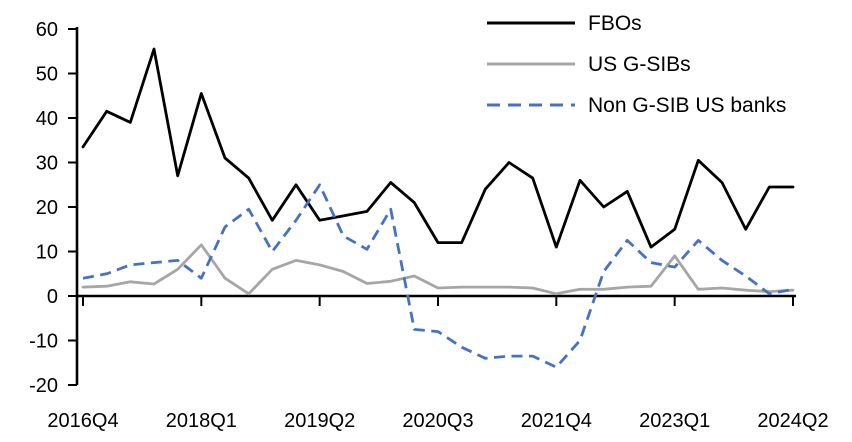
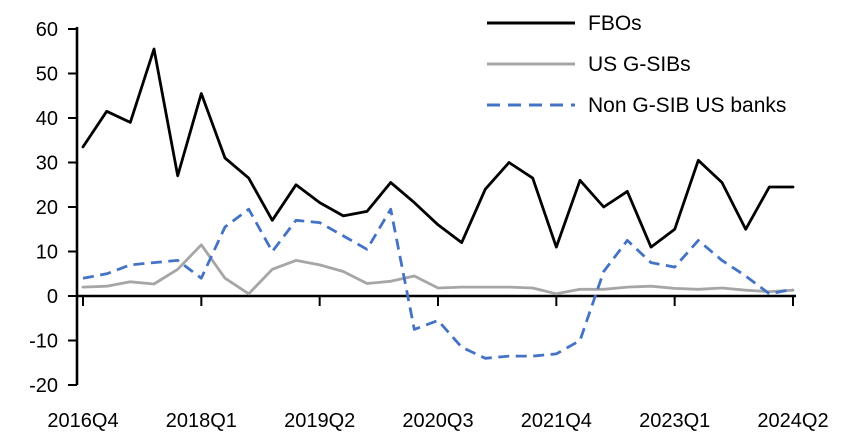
FBOs/2019Q2: 17 -> 21
Non G-SIB US banks/2019Q2: 25 -> 16
FBOs/2020Q3: 12 -> 16
Non G-SIB US banks/2020Q3: -8 -> -6
Non G-SIB US banks/2021Q4: -16 -> -13
US G-SIBs/2023Q1: 9 -> 2
